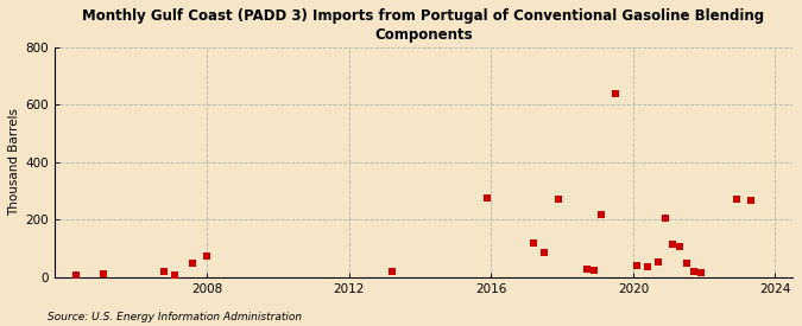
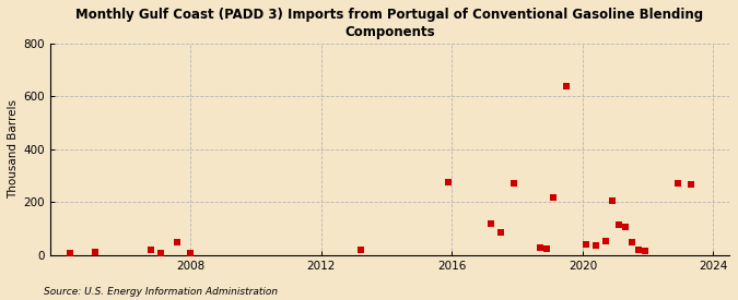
2008: 75 -> 8
